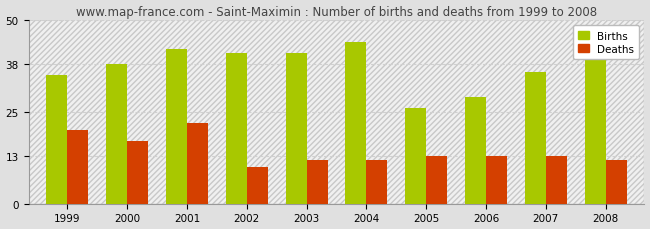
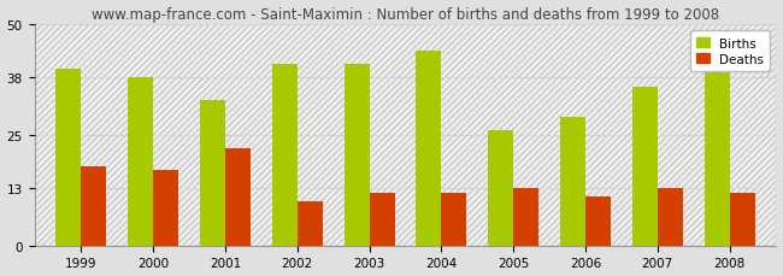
Births/1999: 35 -> 40
Deaths/1999: 20 -> 18
Births/2001: 42 -> 33
Deaths/2006: 13 -> 11
